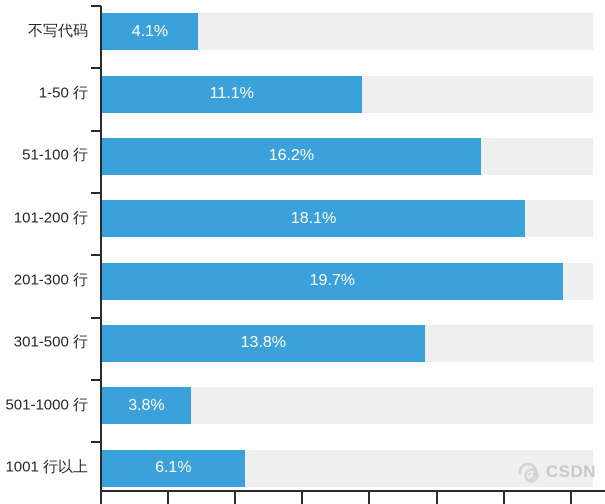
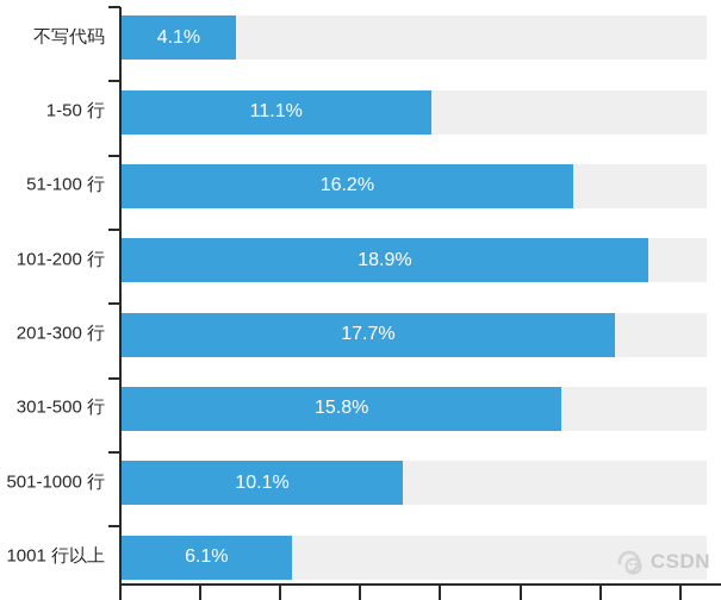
101-200 行: 18.1% -> 18.9%
201-300 行: 19.7% -> 17.7%
301-500 行: 13.8% -> 15.8%
501-1000 行: 3.8% -> 10.1%
